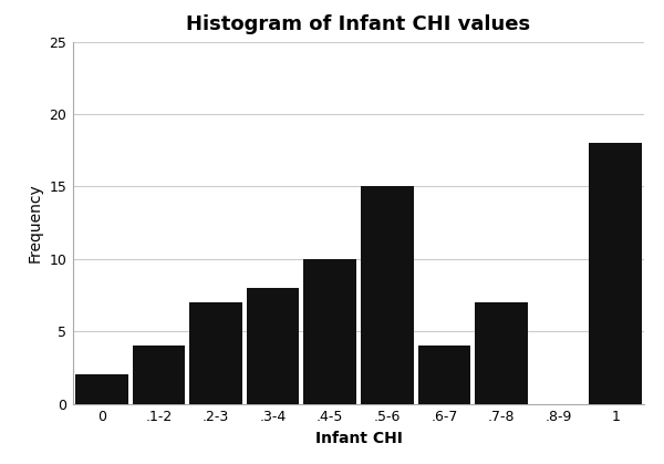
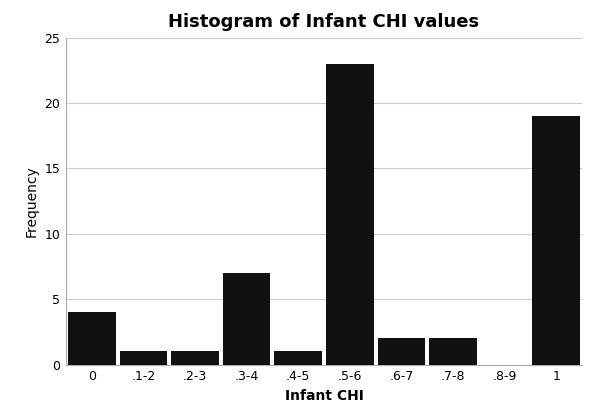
0: 2 -> 4
.1-2: 4 -> 1
.2-3: 7 -> 1
.3-4: 8 -> 7
.4-5: 10 -> 1
.5-6: 15 -> 23
.6-7: 4 -> 2
.7-8: 7 -> 2
1: 18 -> 19
